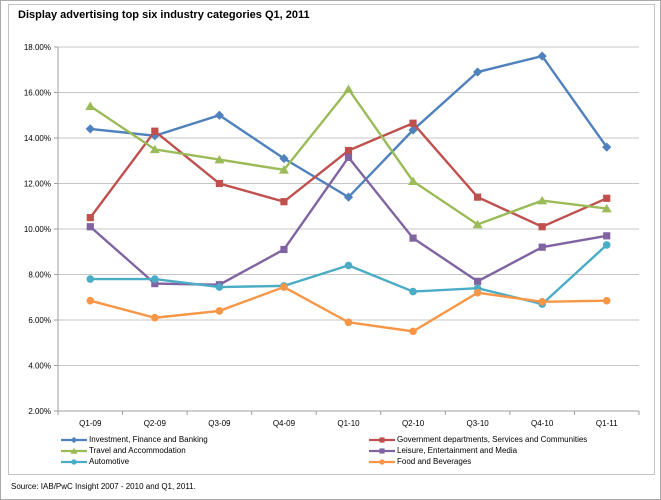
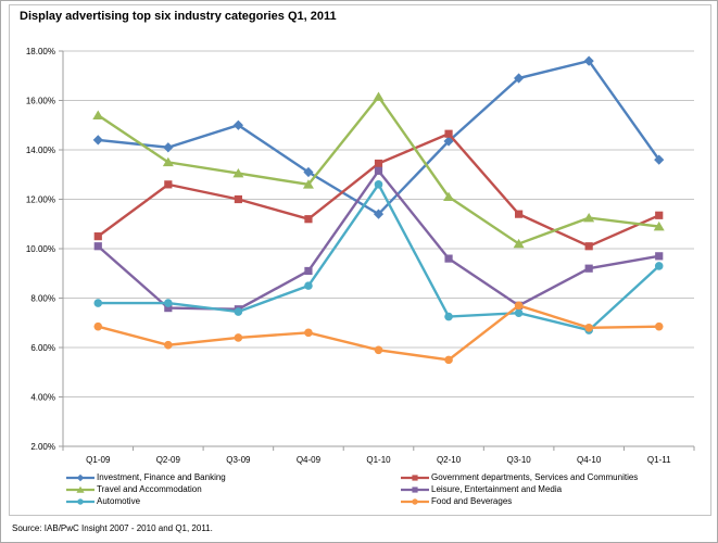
Government departments, Services and Communities/Q2-09: 14.3% -> 12.6%
Automotive/Q4-09: 7.5% -> 8.5%
Food and Beverages/Q4-09: 7.5% -> 6.6%
Automotive/Q1-10: 8.4% -> 12.6%
Food and Beverages/Q3-10: 7.2% -> 7.7%
